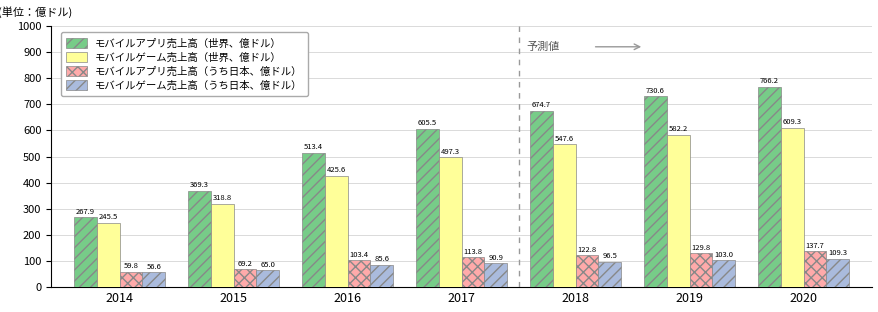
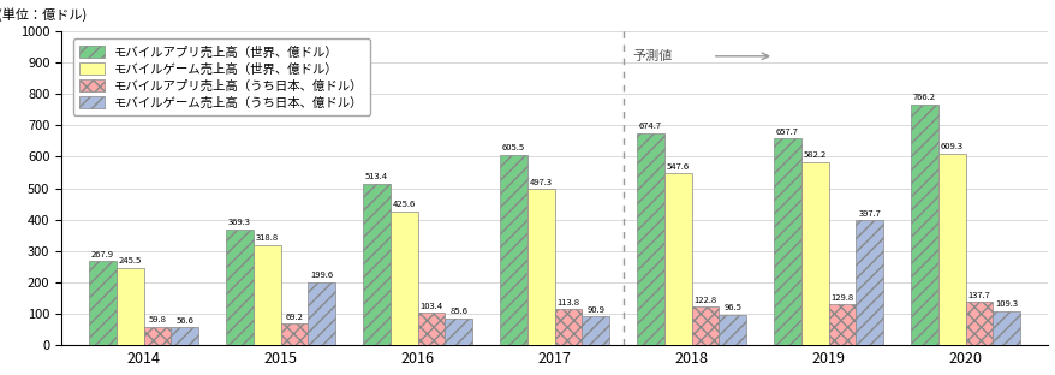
モバイルゲーム売上高（うち日本、億ドル）/2015: 65.0 -> 199.6
モバイルアプリ売上高（世界、億ドル）/2019: 730.6 -> 657.7
モバイルゲーム売上高（うち日本、億ドル）/2019: 103.0 -> 397.7
